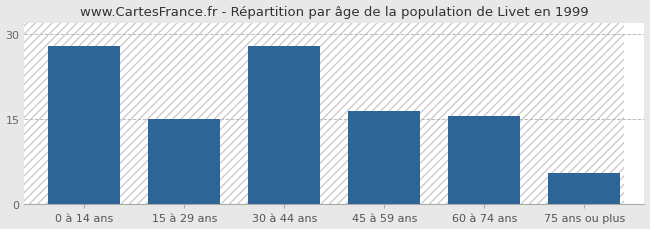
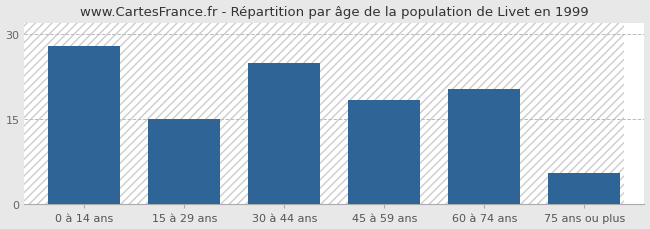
30 à 44 ans: 28.0 -> 25.0
45 à 59 ans: 16.5 -> 18.4
60 à 74 ans: 15.5 -> 20.4
